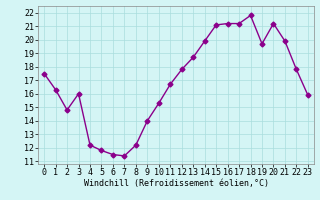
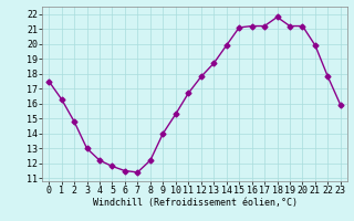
3: 16.0 -> 13.0
19: 19.7 -> 21.2
